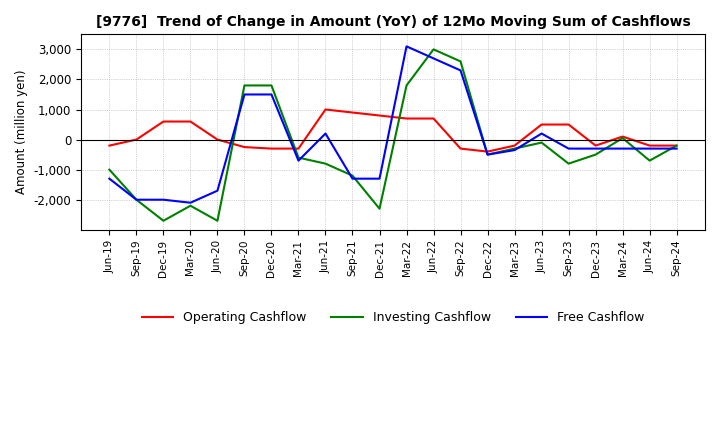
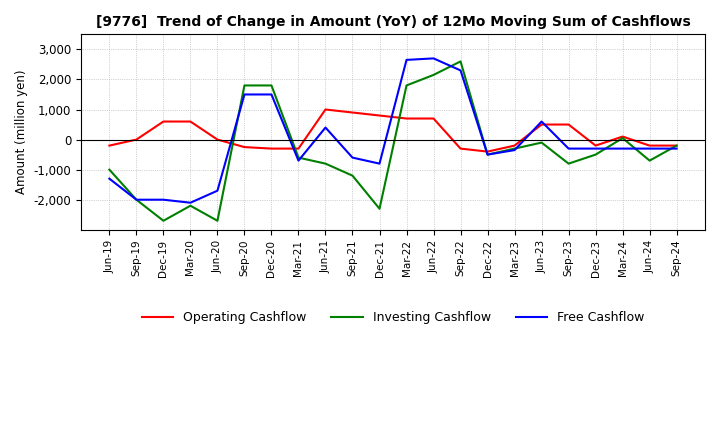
Free Cashflow/Jun-21: 200 -> 400
Free Cashflow/Sep-21: -1,300 -> -600
Free Cashflow/Dec-21: -1,300 -> -800
Free Cashflow/Mar-22: 3,100 -> 2,650
Investing Cashflow/Jun-22: 3,000 -> 2,150
Free Cashflow/Jun-23: 200 -> 600
